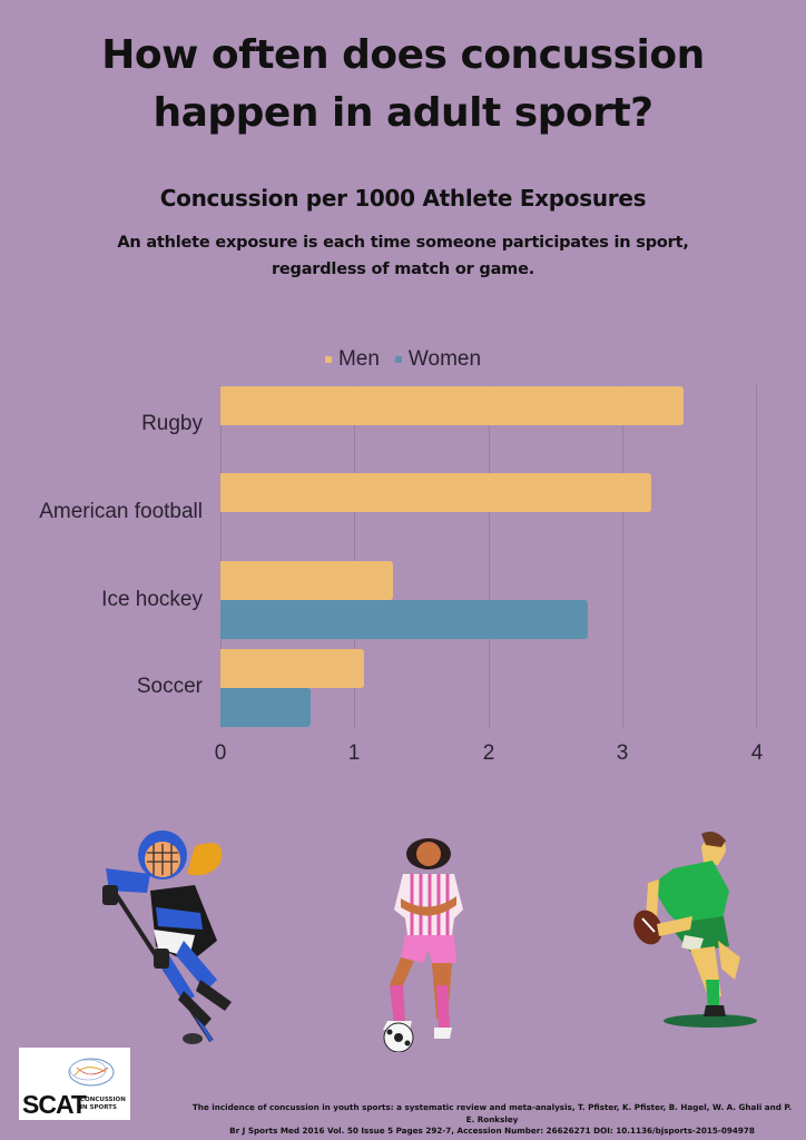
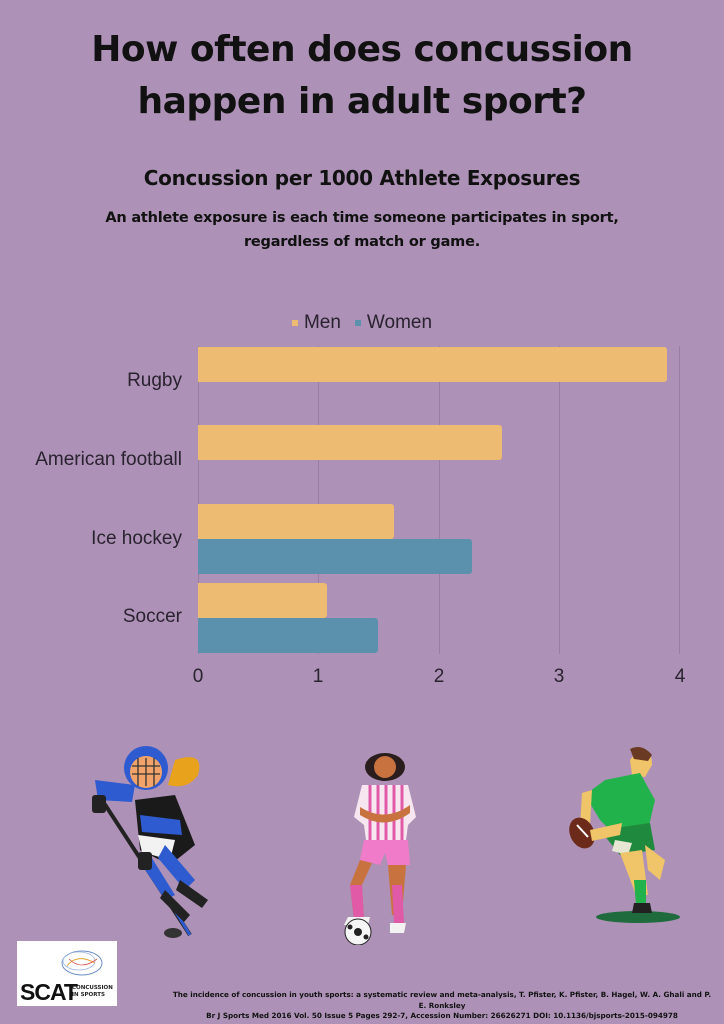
Men/Rugby: 3.45 -> 3.89
Men/American football: 3.21 -> 2.52
Men/Ice hockey: 1.29 -> 1.63
Women/Ice hockey: 2.74 -> 2.27
Women/Soccer: 0.67 -> 1.49
